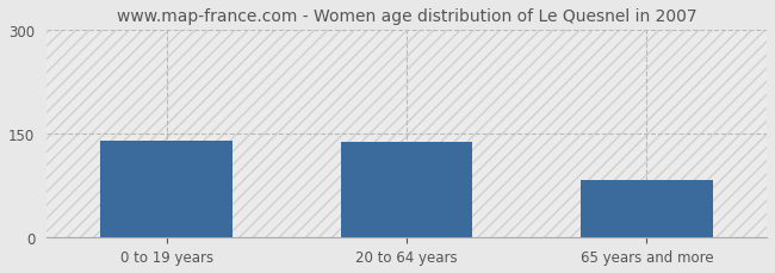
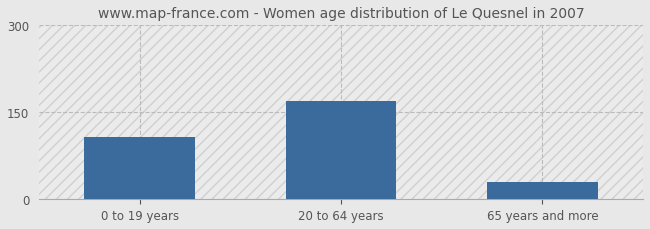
0 to 19 years: 140 -> 107
20 to 64 years: 138 -> 170
65 years and more: 84 -> 30
